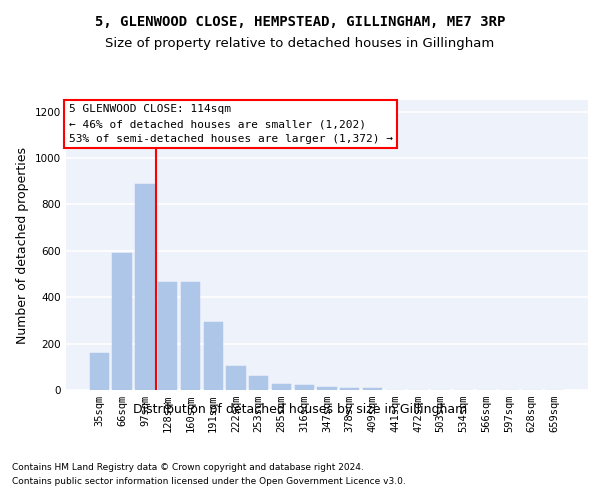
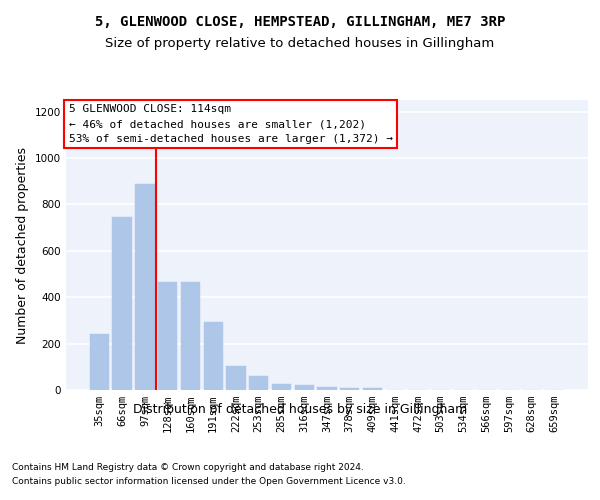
35sqm: 158 -> 240
66sqm: 590 -> 745
